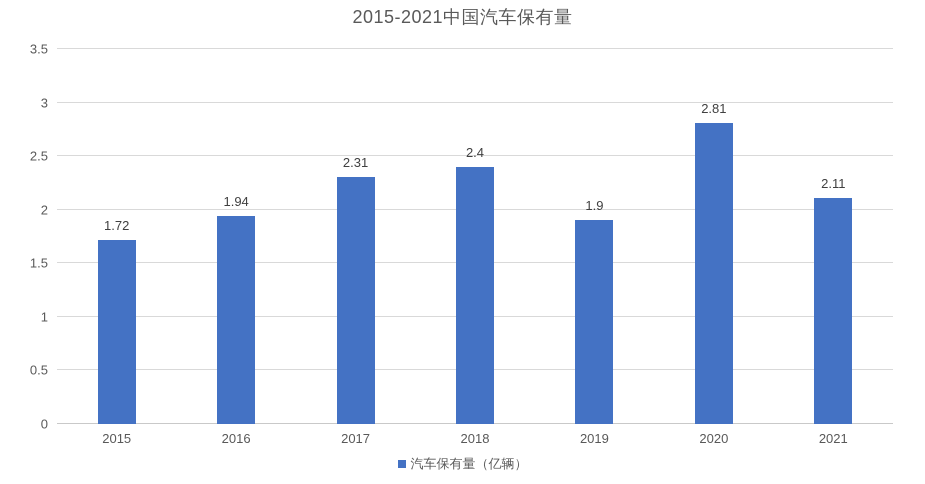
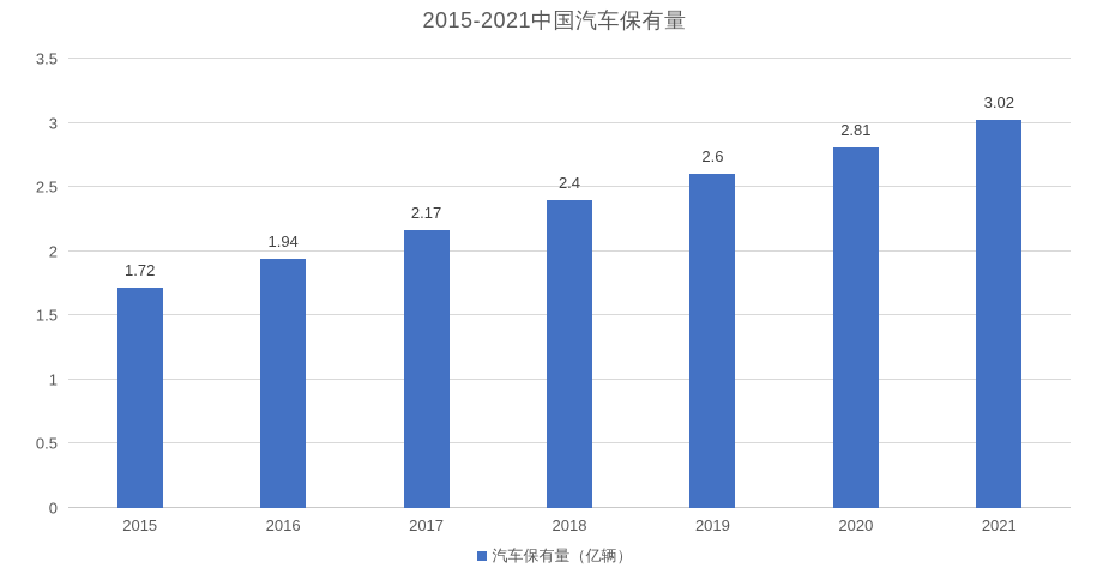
2017: 2.31 -> 2.17
2019: 1.9 -> 2.6
2021: 2.11 -> 3.02
